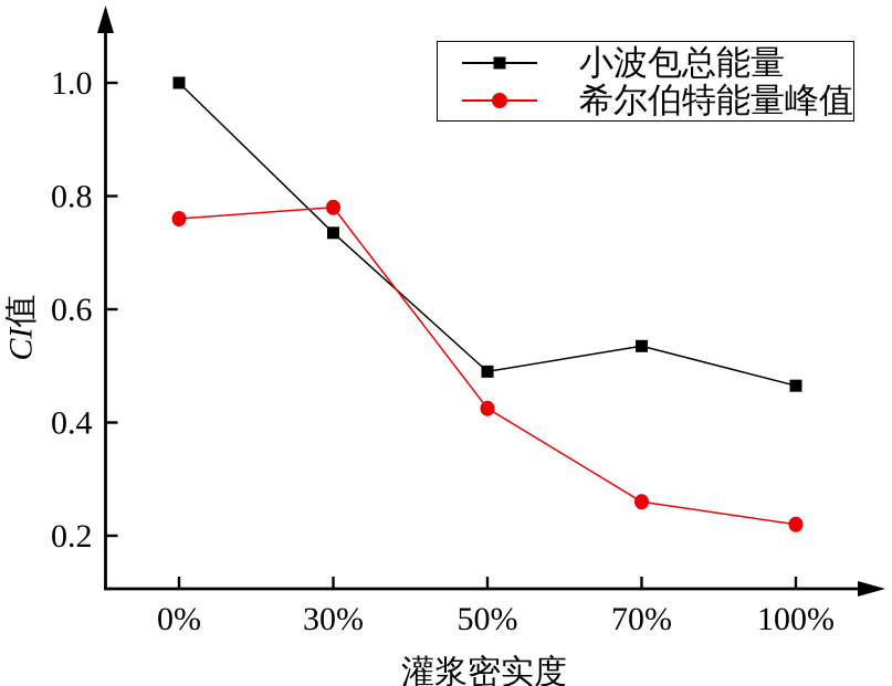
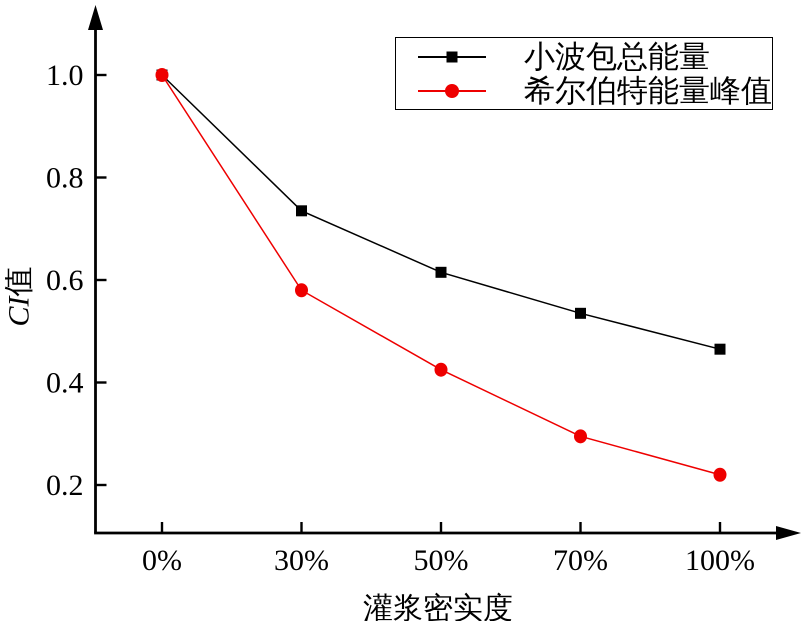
希尔伯特能量峰值/0%: 0.76 -> 1.00
希尔伯特能量峰值/30%: 0.78 -> 0.58
小波包总能量/50%: 0.49 -> 0.61
希尔伯特能量峰值/70%: 0.26 -> 0.29
